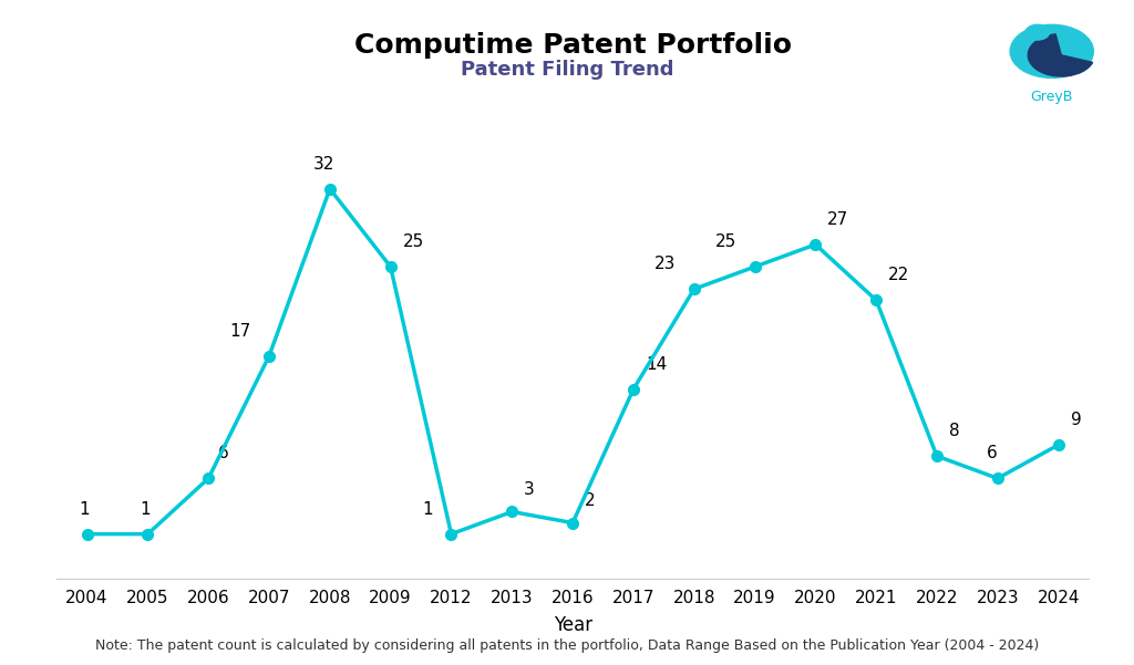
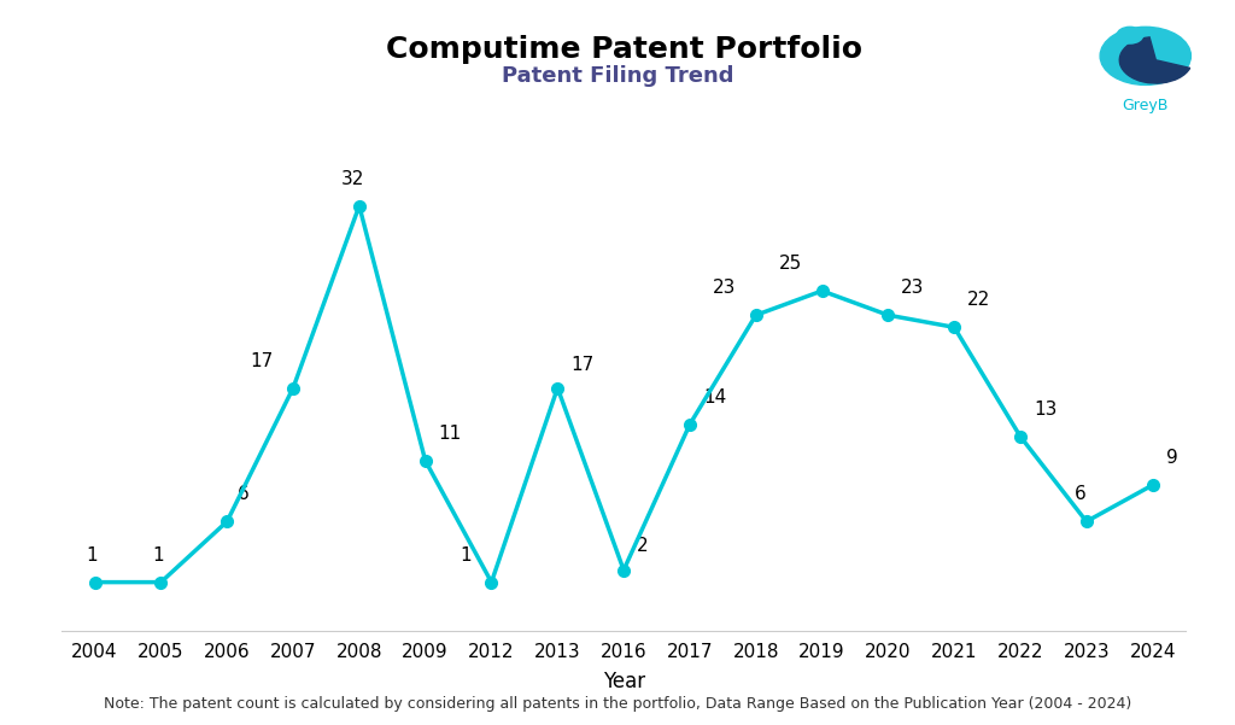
2009: 25 -> 11
2013: 3 -> 17
2020: 27 -> 23
2022: 8 -> 13
